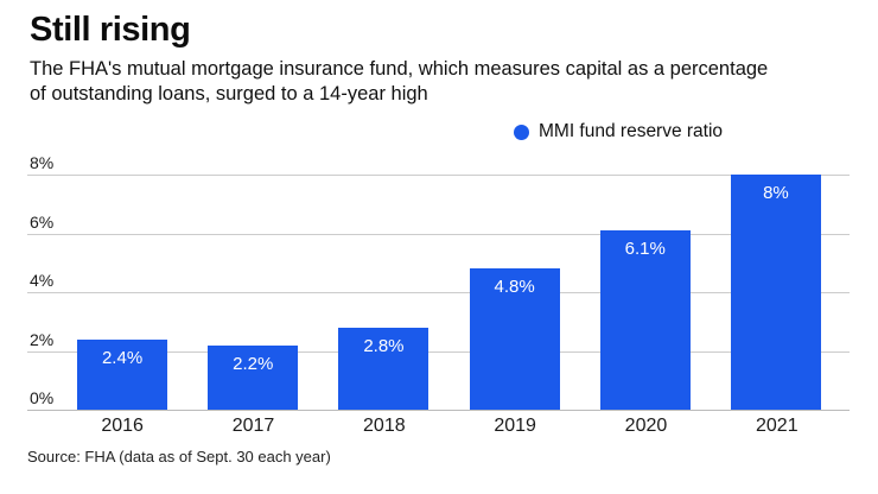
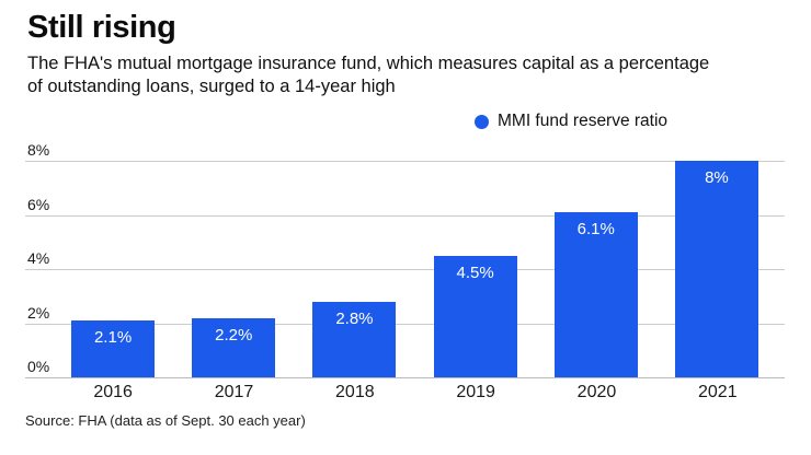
2016: 2.4% -> 2.1%
2019: 4.8% -> 4.5%
